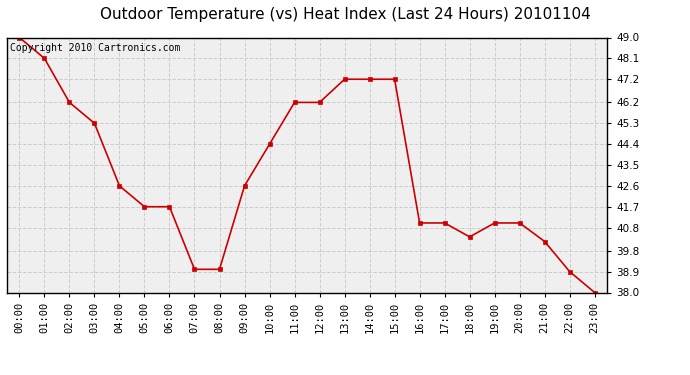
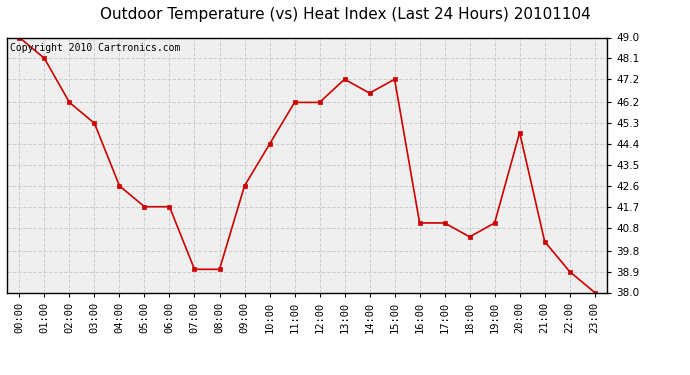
14:00: 47.2 -> 46.6
20:00: 41.0 -> 44.9
